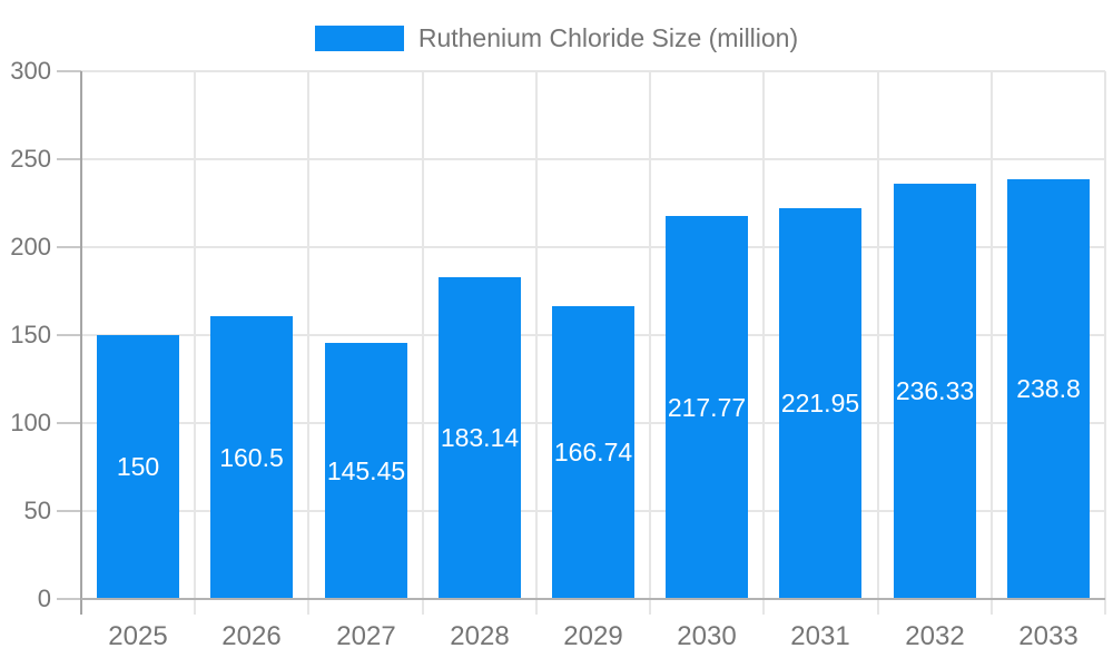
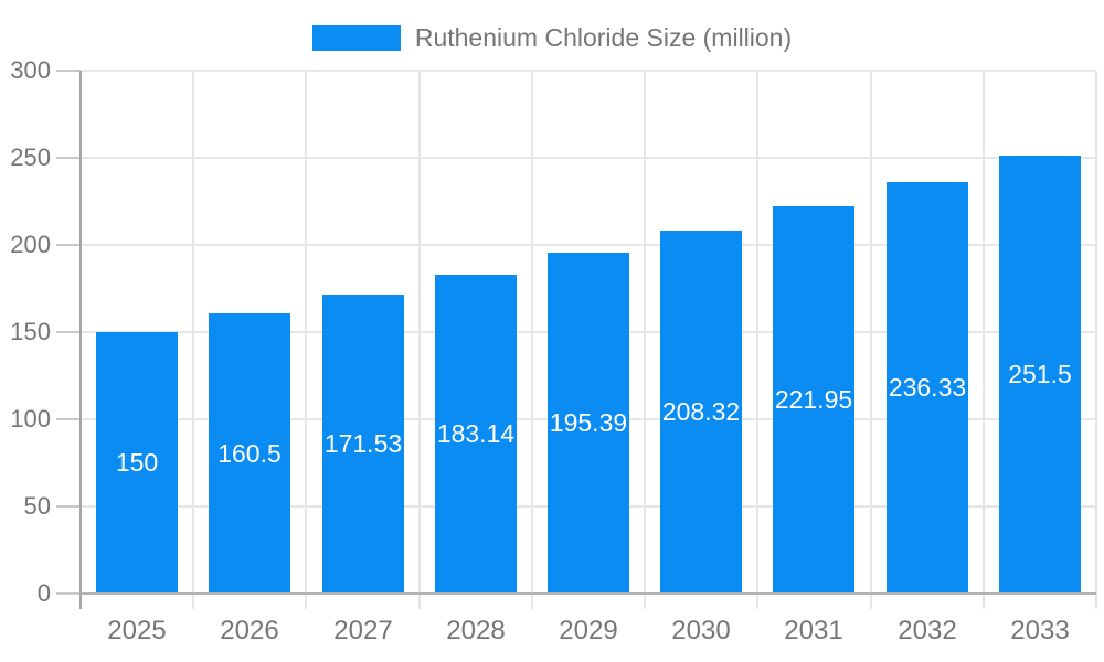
2027: 145.45 -> 171.53
2029: 166.74 -> 195.39
2030: 217.77 -> 208.32
2033: 238.8 -> 251.5
